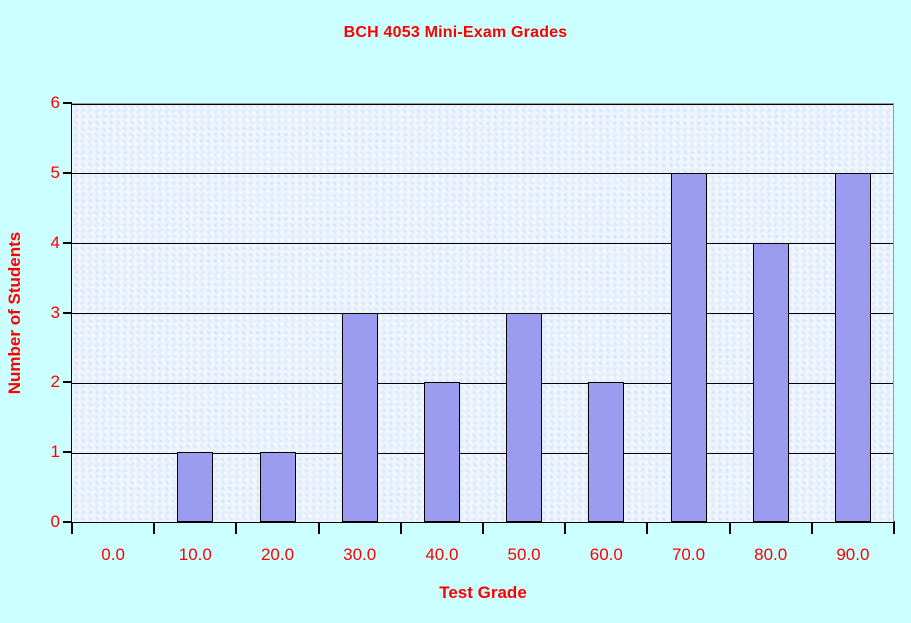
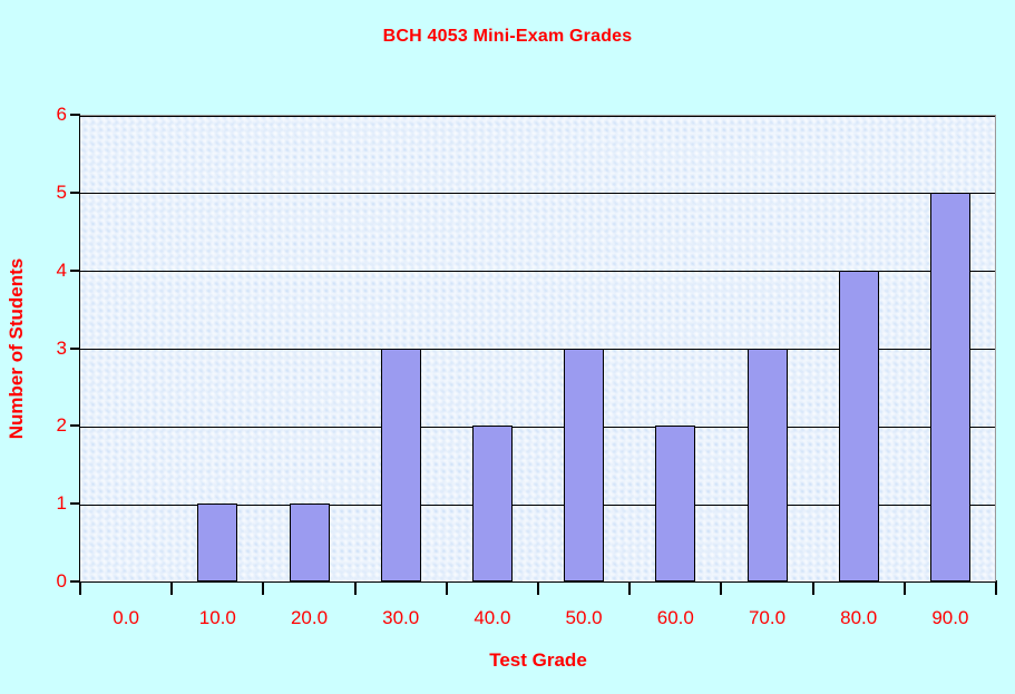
70.0: 5 -> 3
